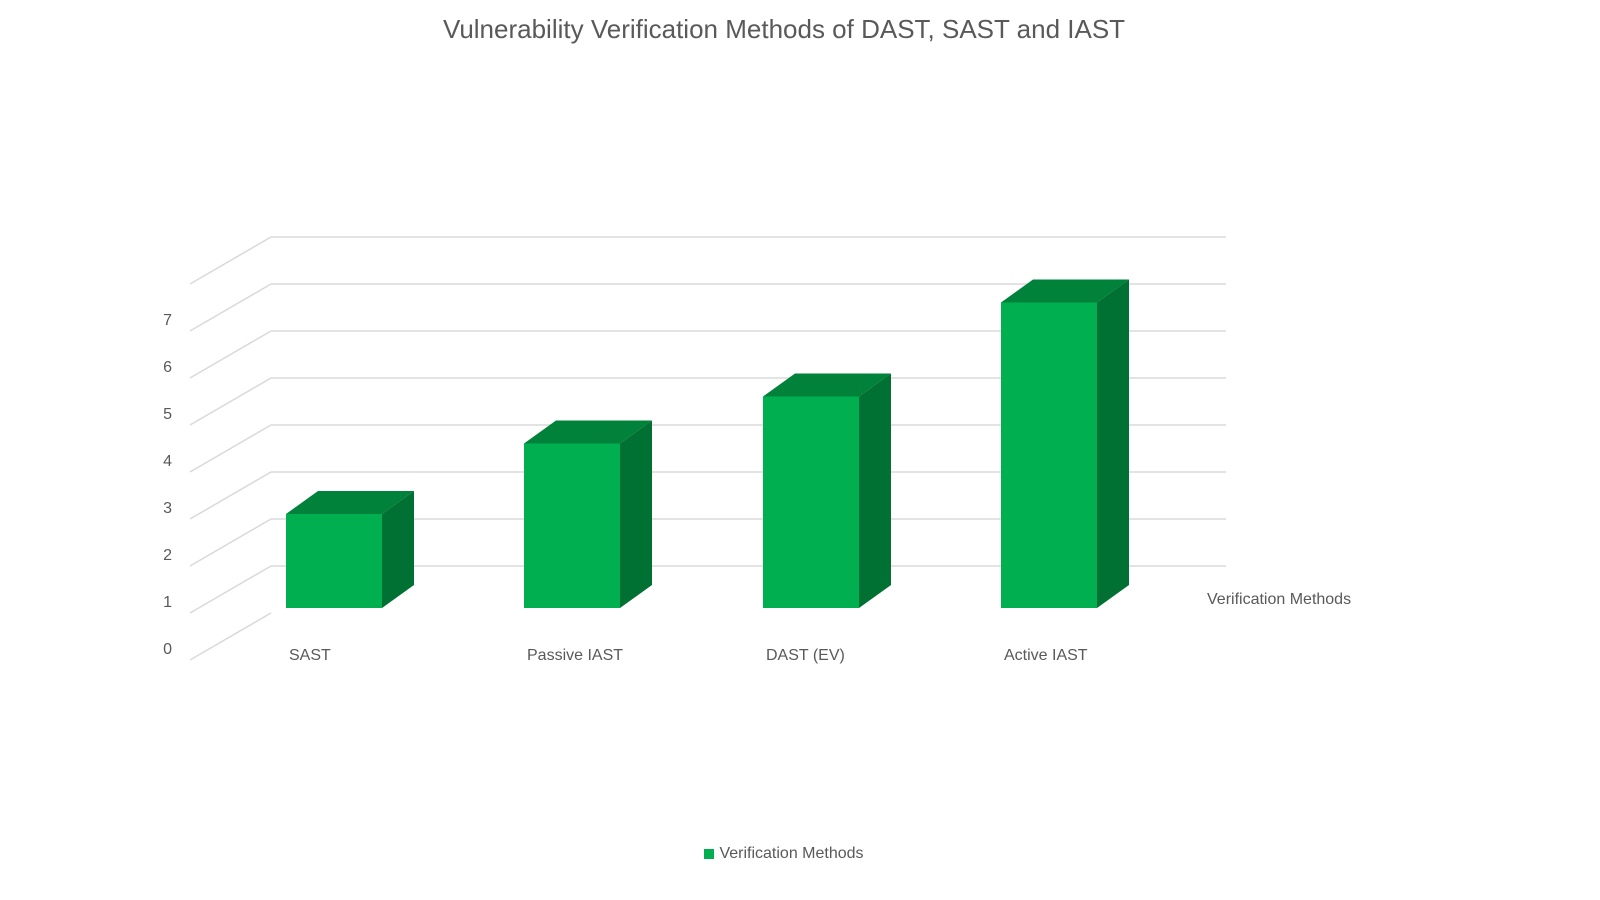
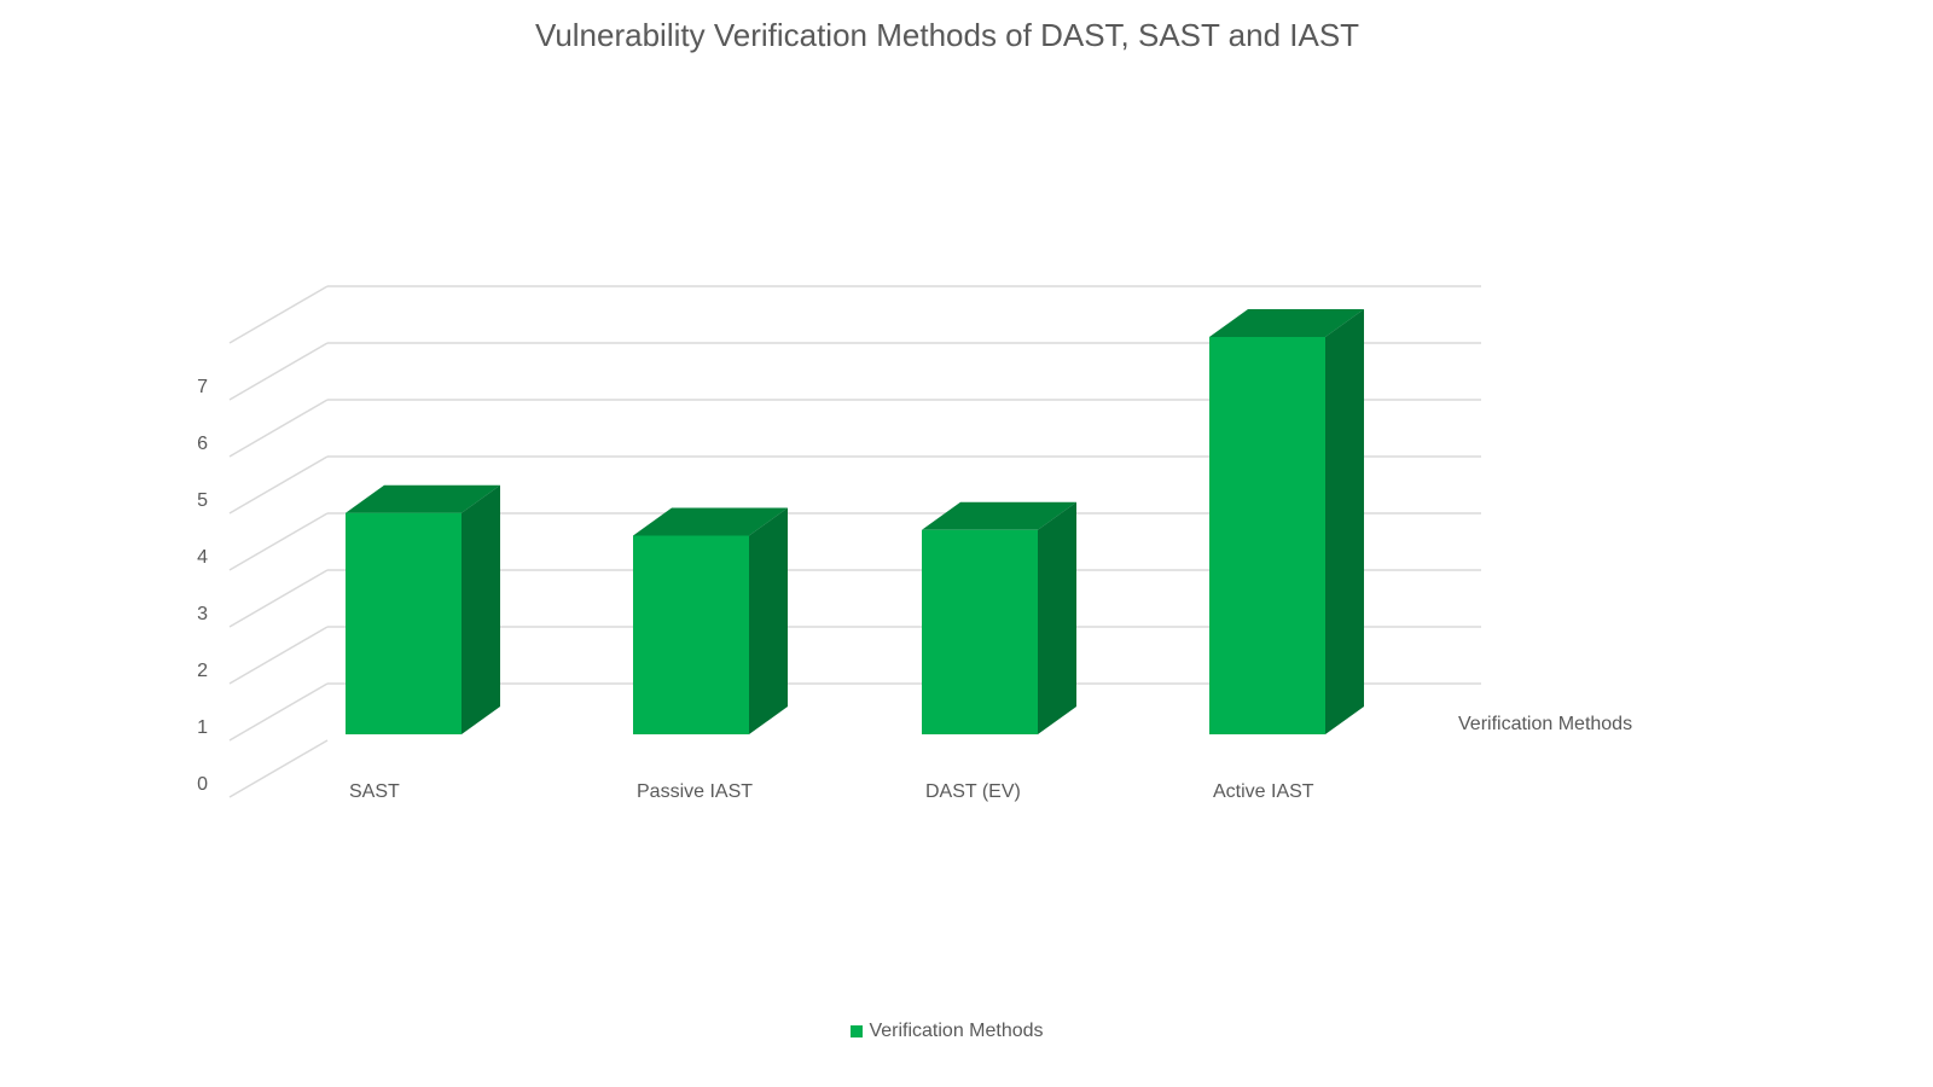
SAST: 2.0 -> 3.9
DAST (EV): 4.5 -> 3.6
Active IAST: 6.5 -> 7.0
